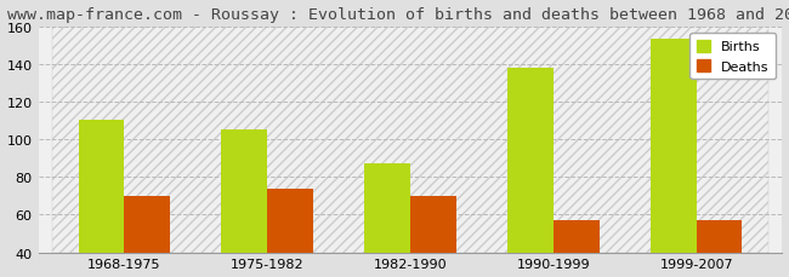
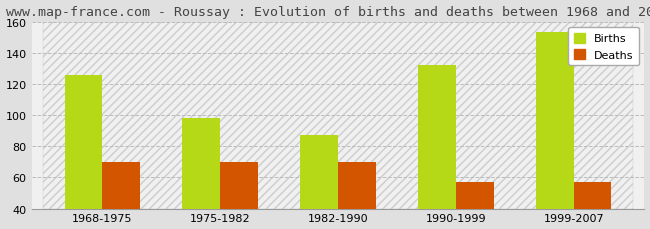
Births/1968-1975: 110 -> 126
Births/1975-1982: 105 -> 98
Deaths/1975-1982: 74 -> 70
Births/1990-1999: 138 -> 132
